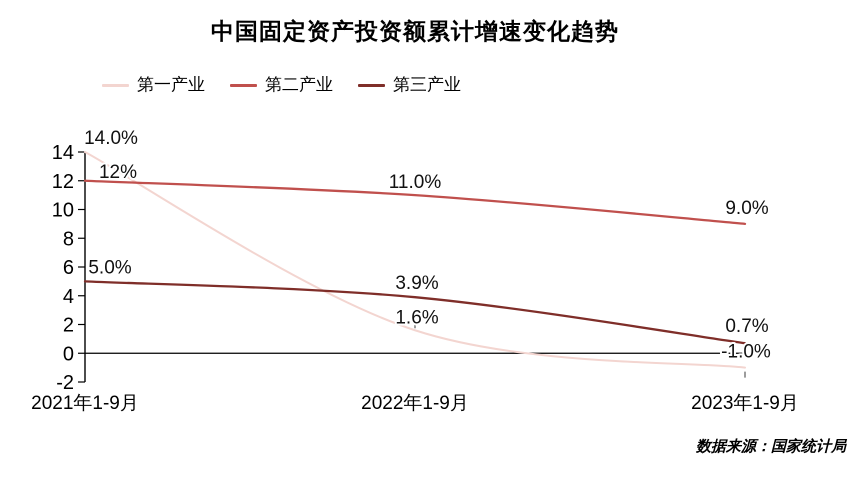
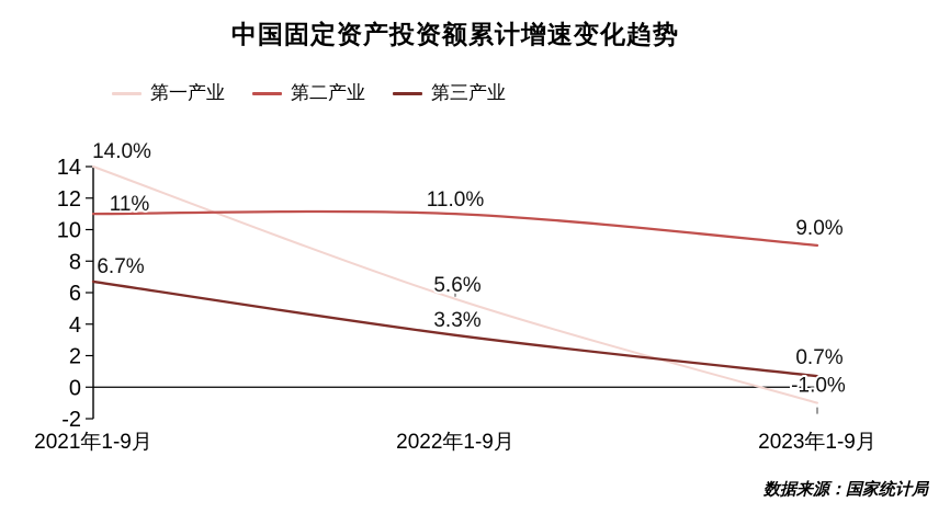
第二产业/2021年1-9月: 12% -> 11%
第三产业/2021年1-9月: 5.0% -> 6.7%
第一产业/2022年1-9月: 1.6% -> 5.6%
第三产业/2022年1-9月: 3.9% -> 3.3%
